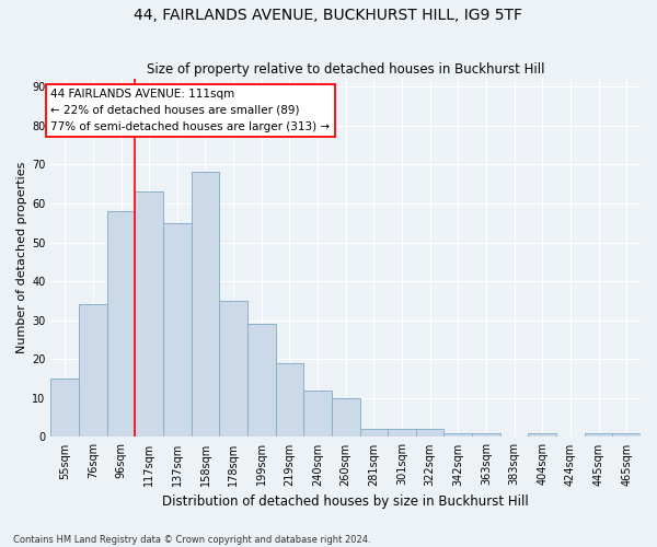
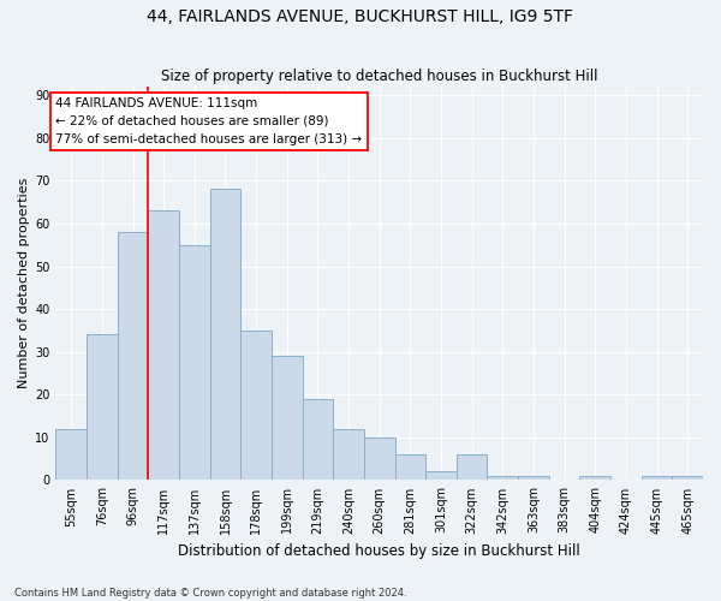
55sqm: 15 -> 12
281sqm: 2 -> 6
322sqm: 2 -> 6
